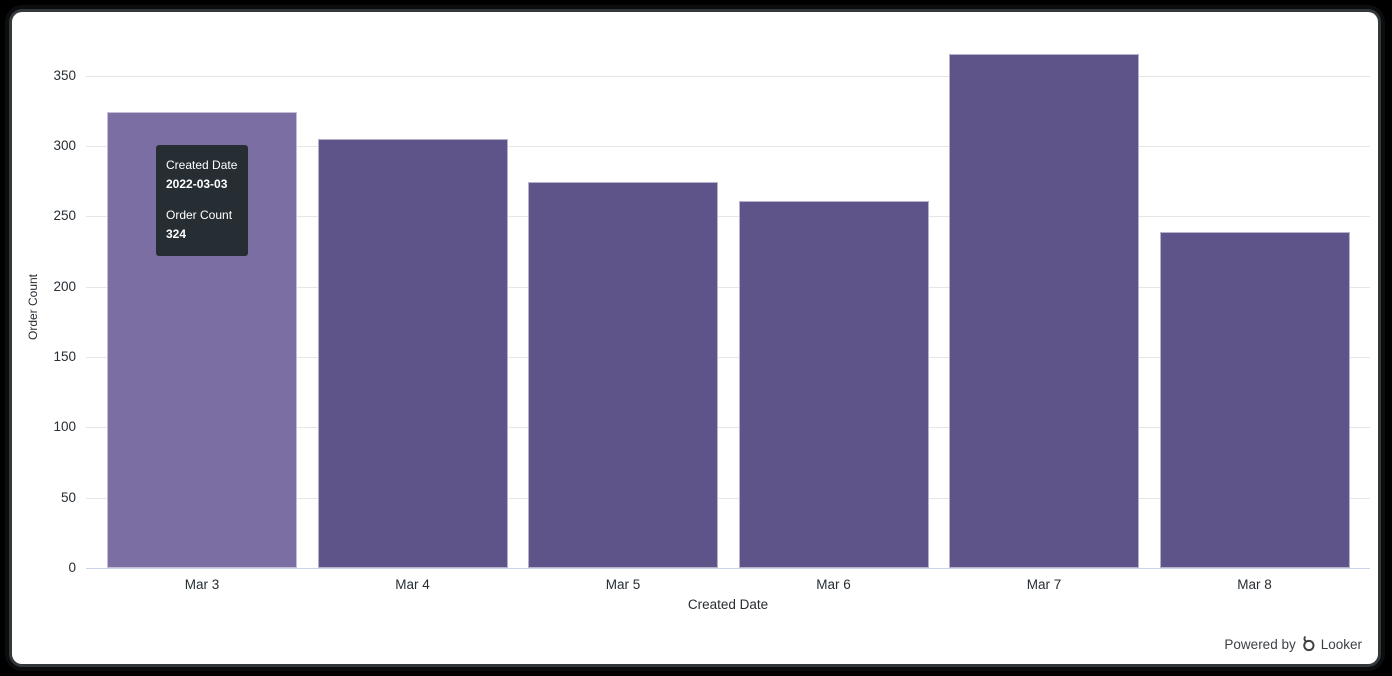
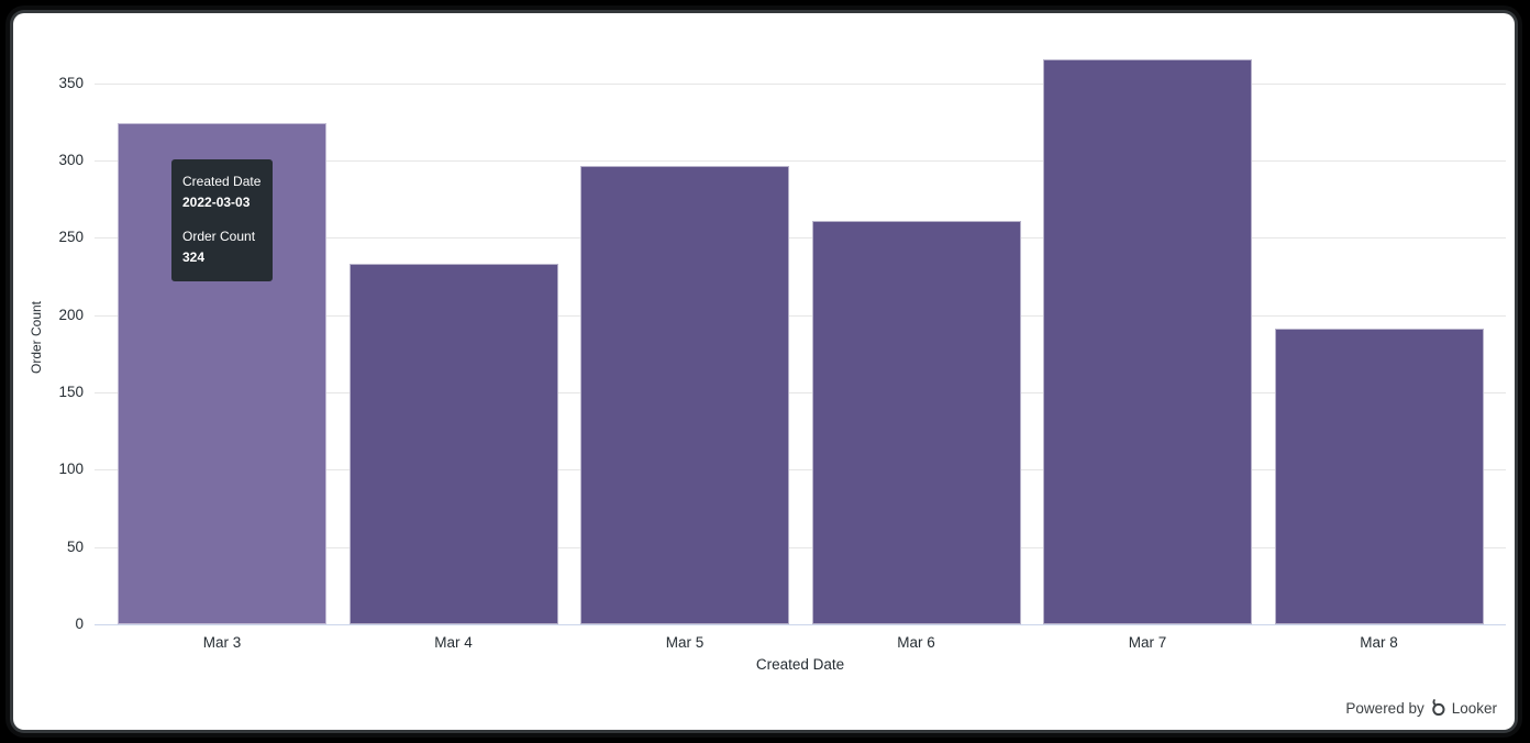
Mar 4: 305 -> 233
Mar 5: 274 -> 296
Mar 8: 239 -> 191
